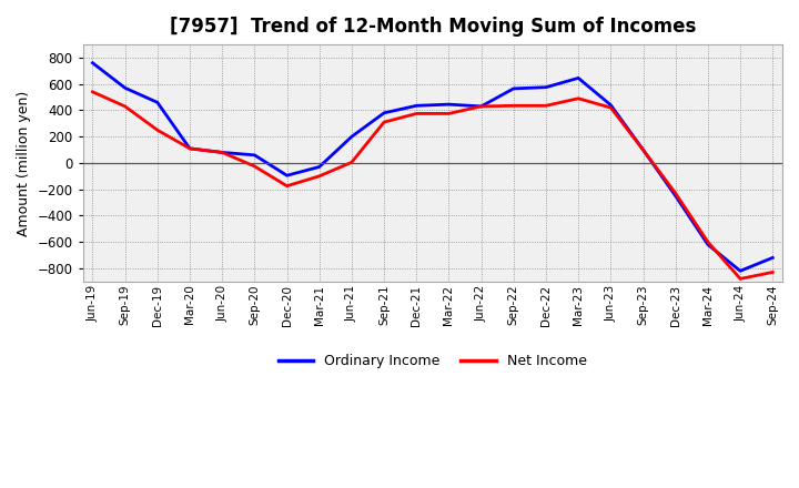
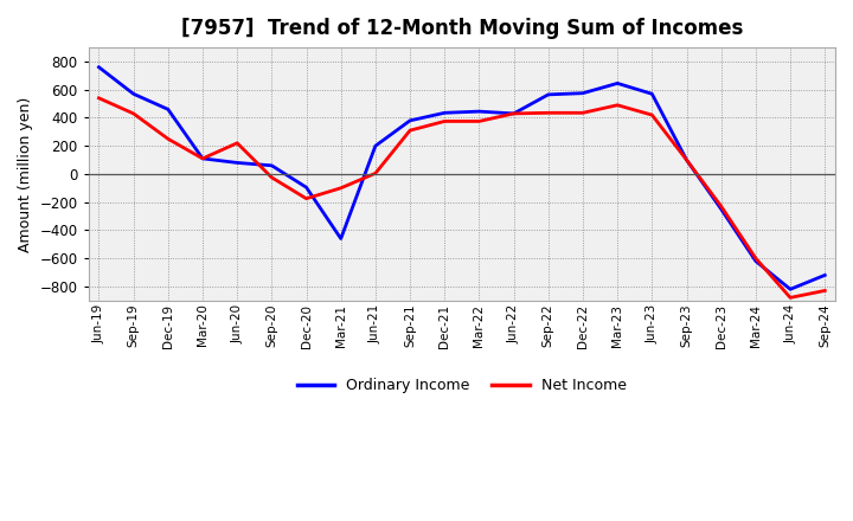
Net Income/Jun-20: 80 -> 220
Ordinary Income/Mar-21: -30 -> -460
Ordinary Income/Jun-23: 440 -> 570
